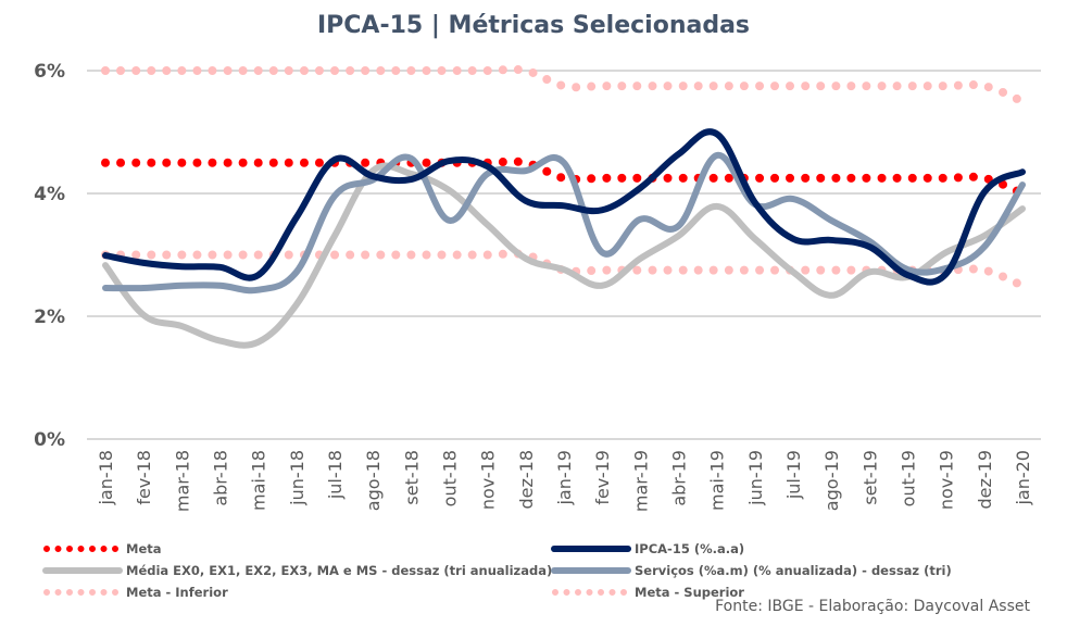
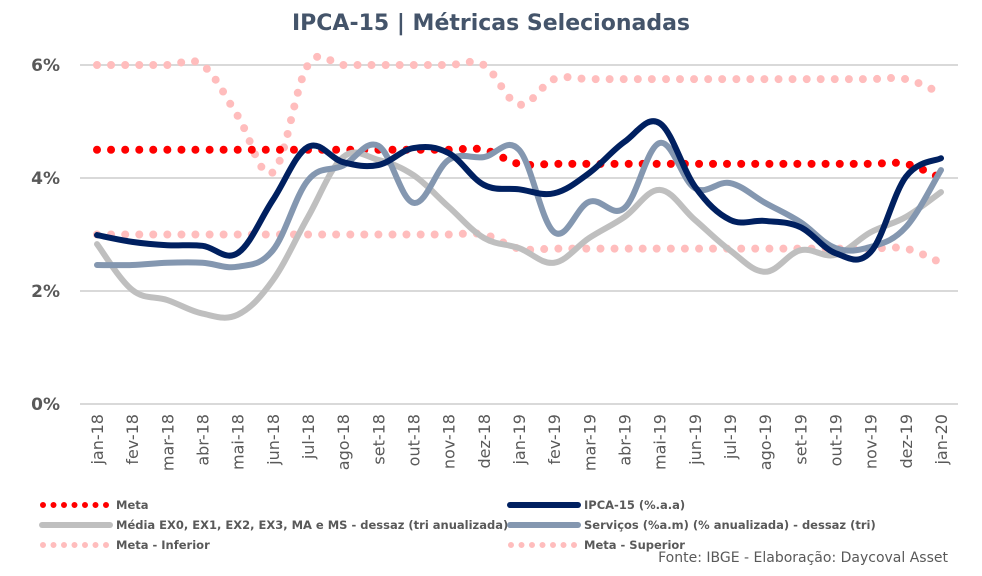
Meta - Superior/mai-18: 6.0% -> 5.1%
Meta - Superior/jun-18: 6.0% -> 4.1%
Meta - Superior/jan-19: 5.8% -> 5.3%
